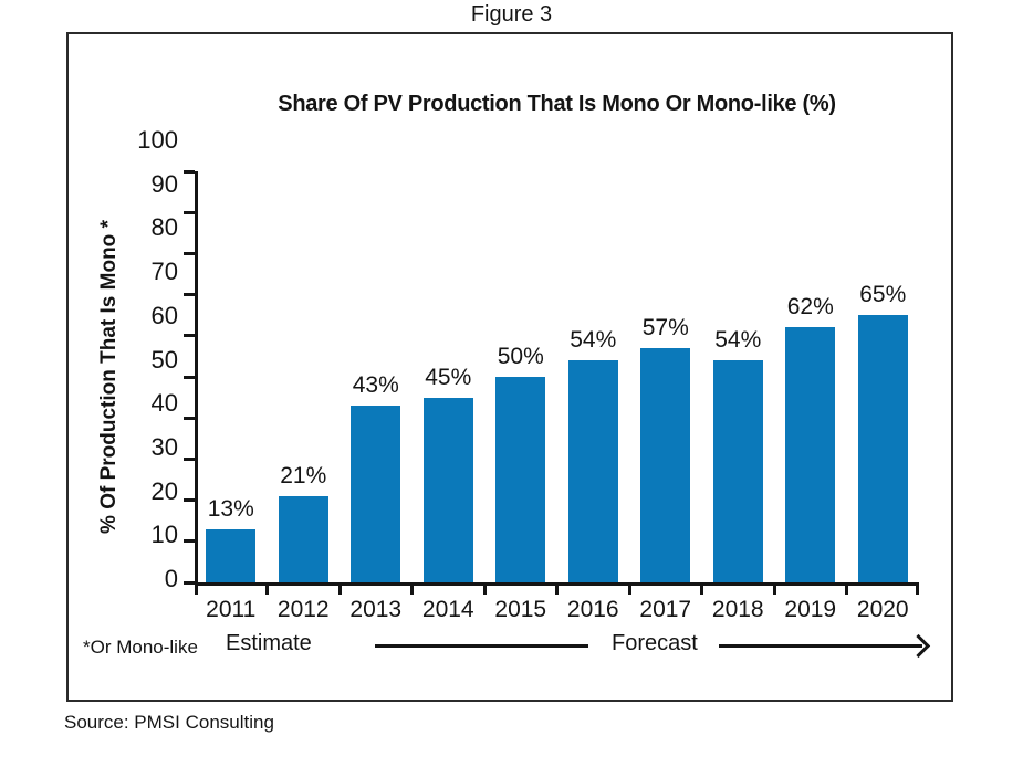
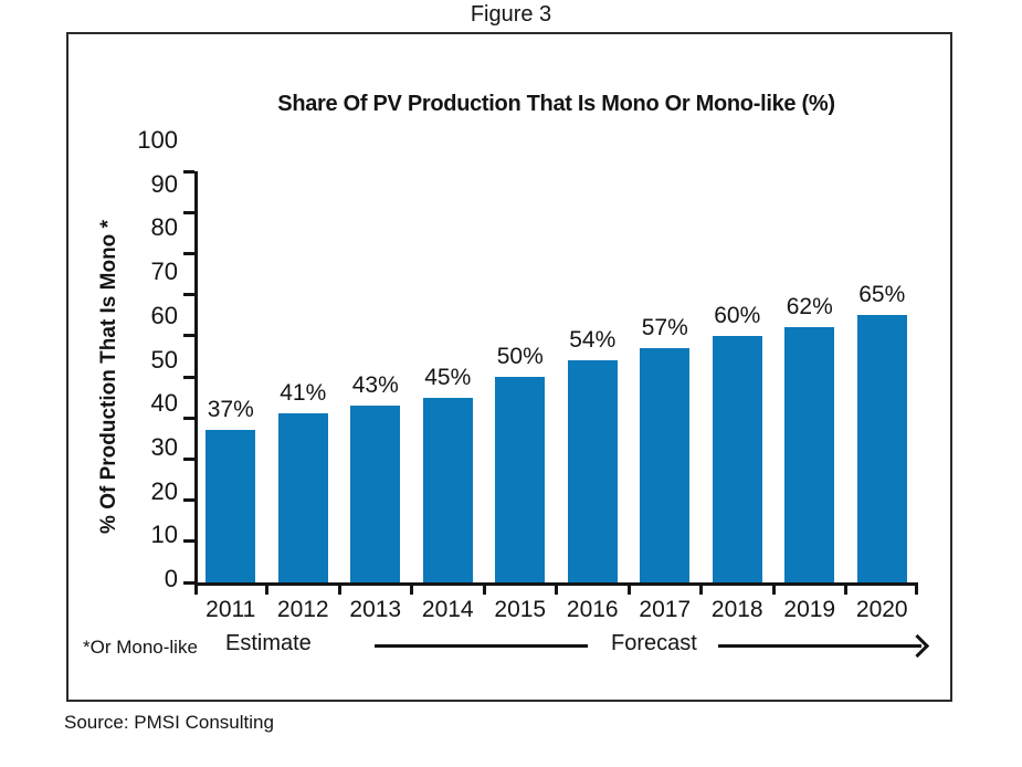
2011: 13% -> 37%
2012: 21% -> 41%
2018: 54% -> 60%
